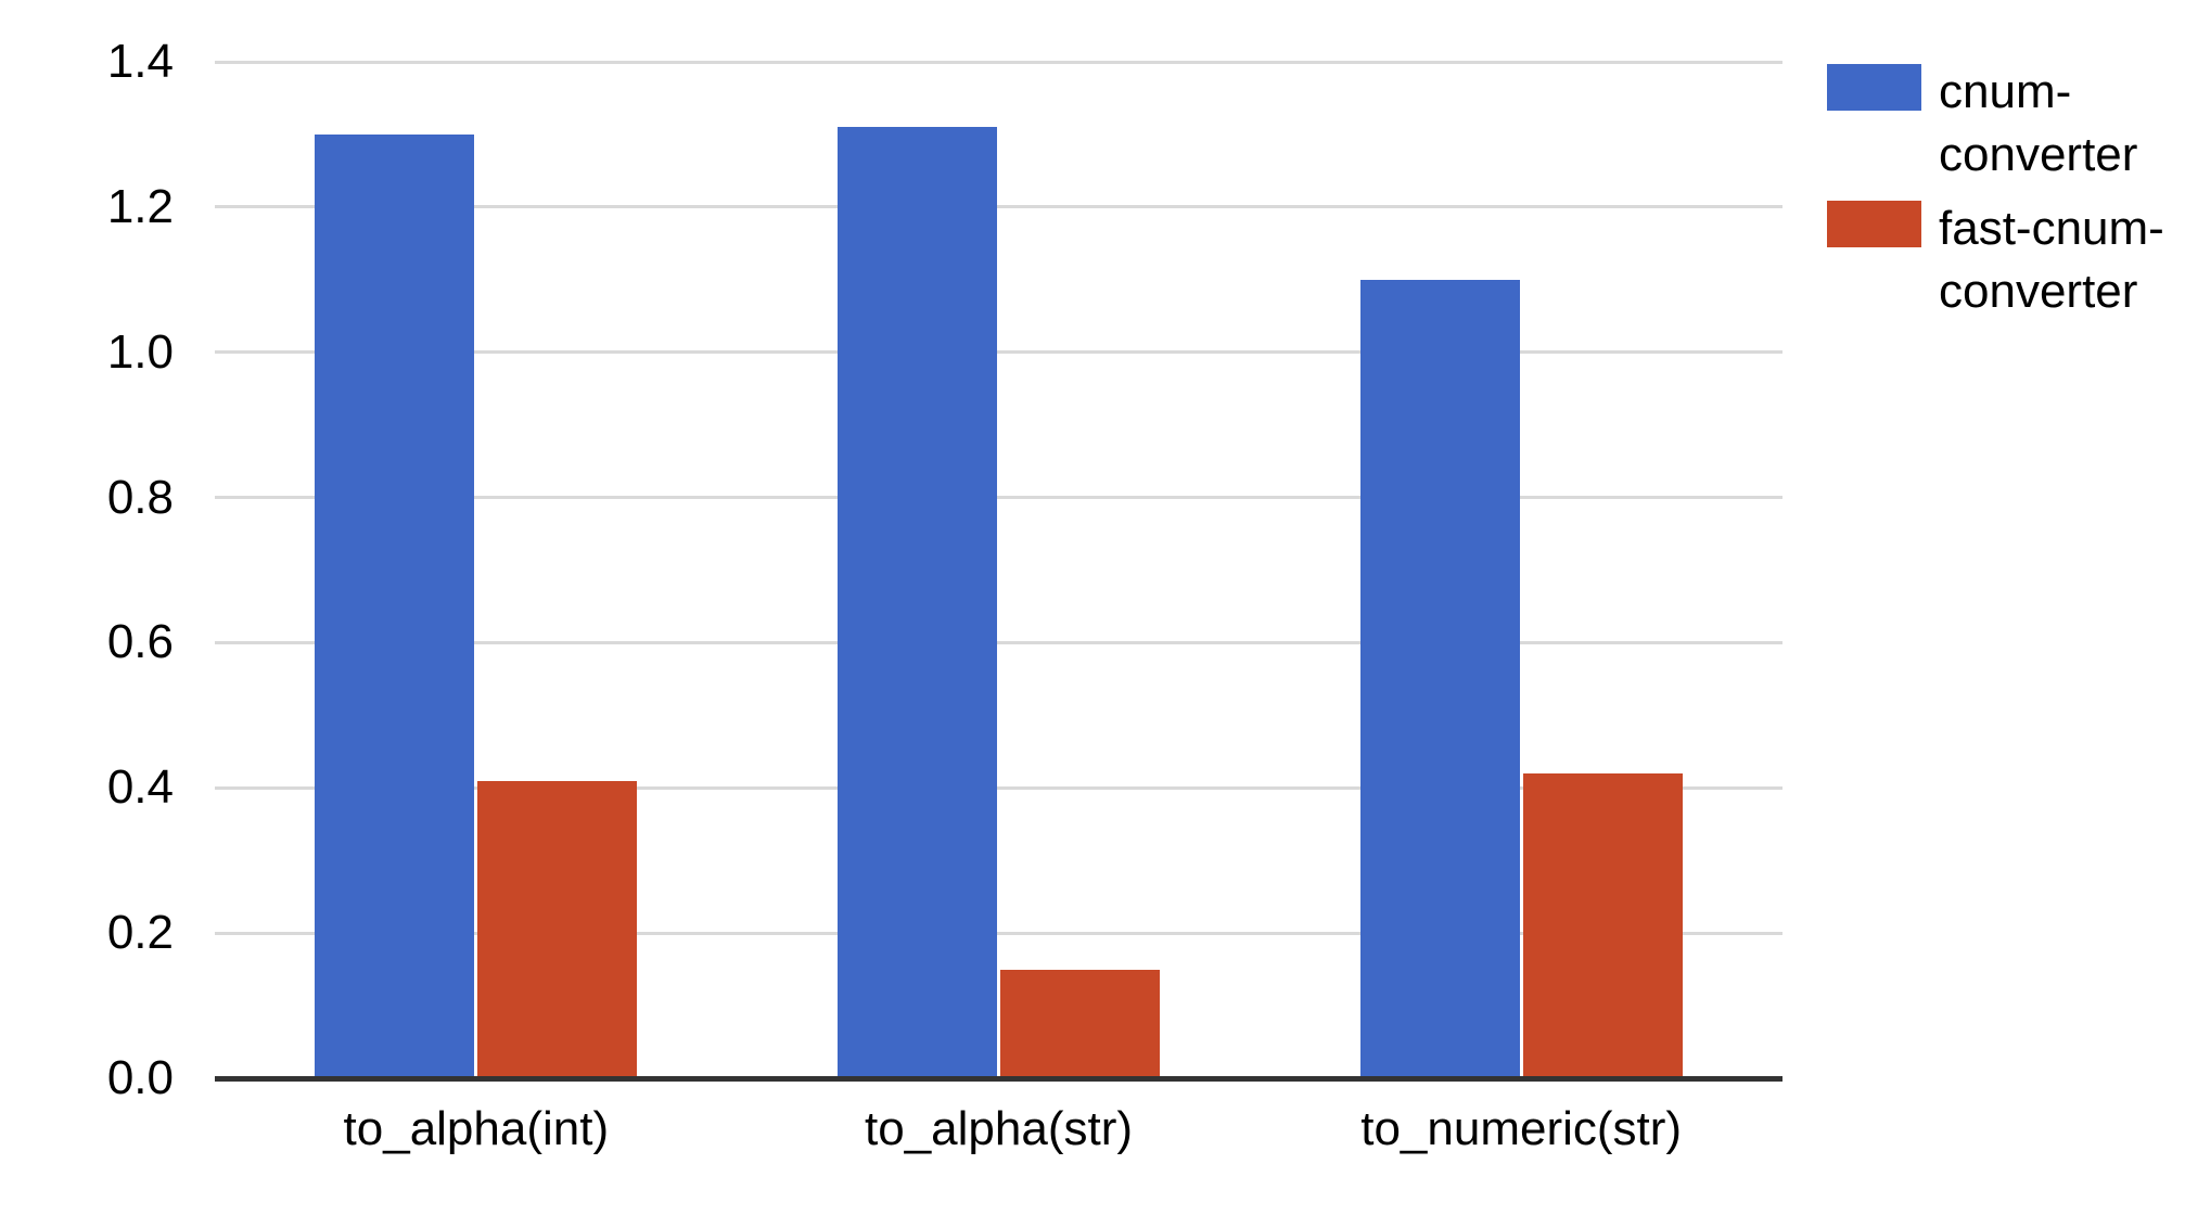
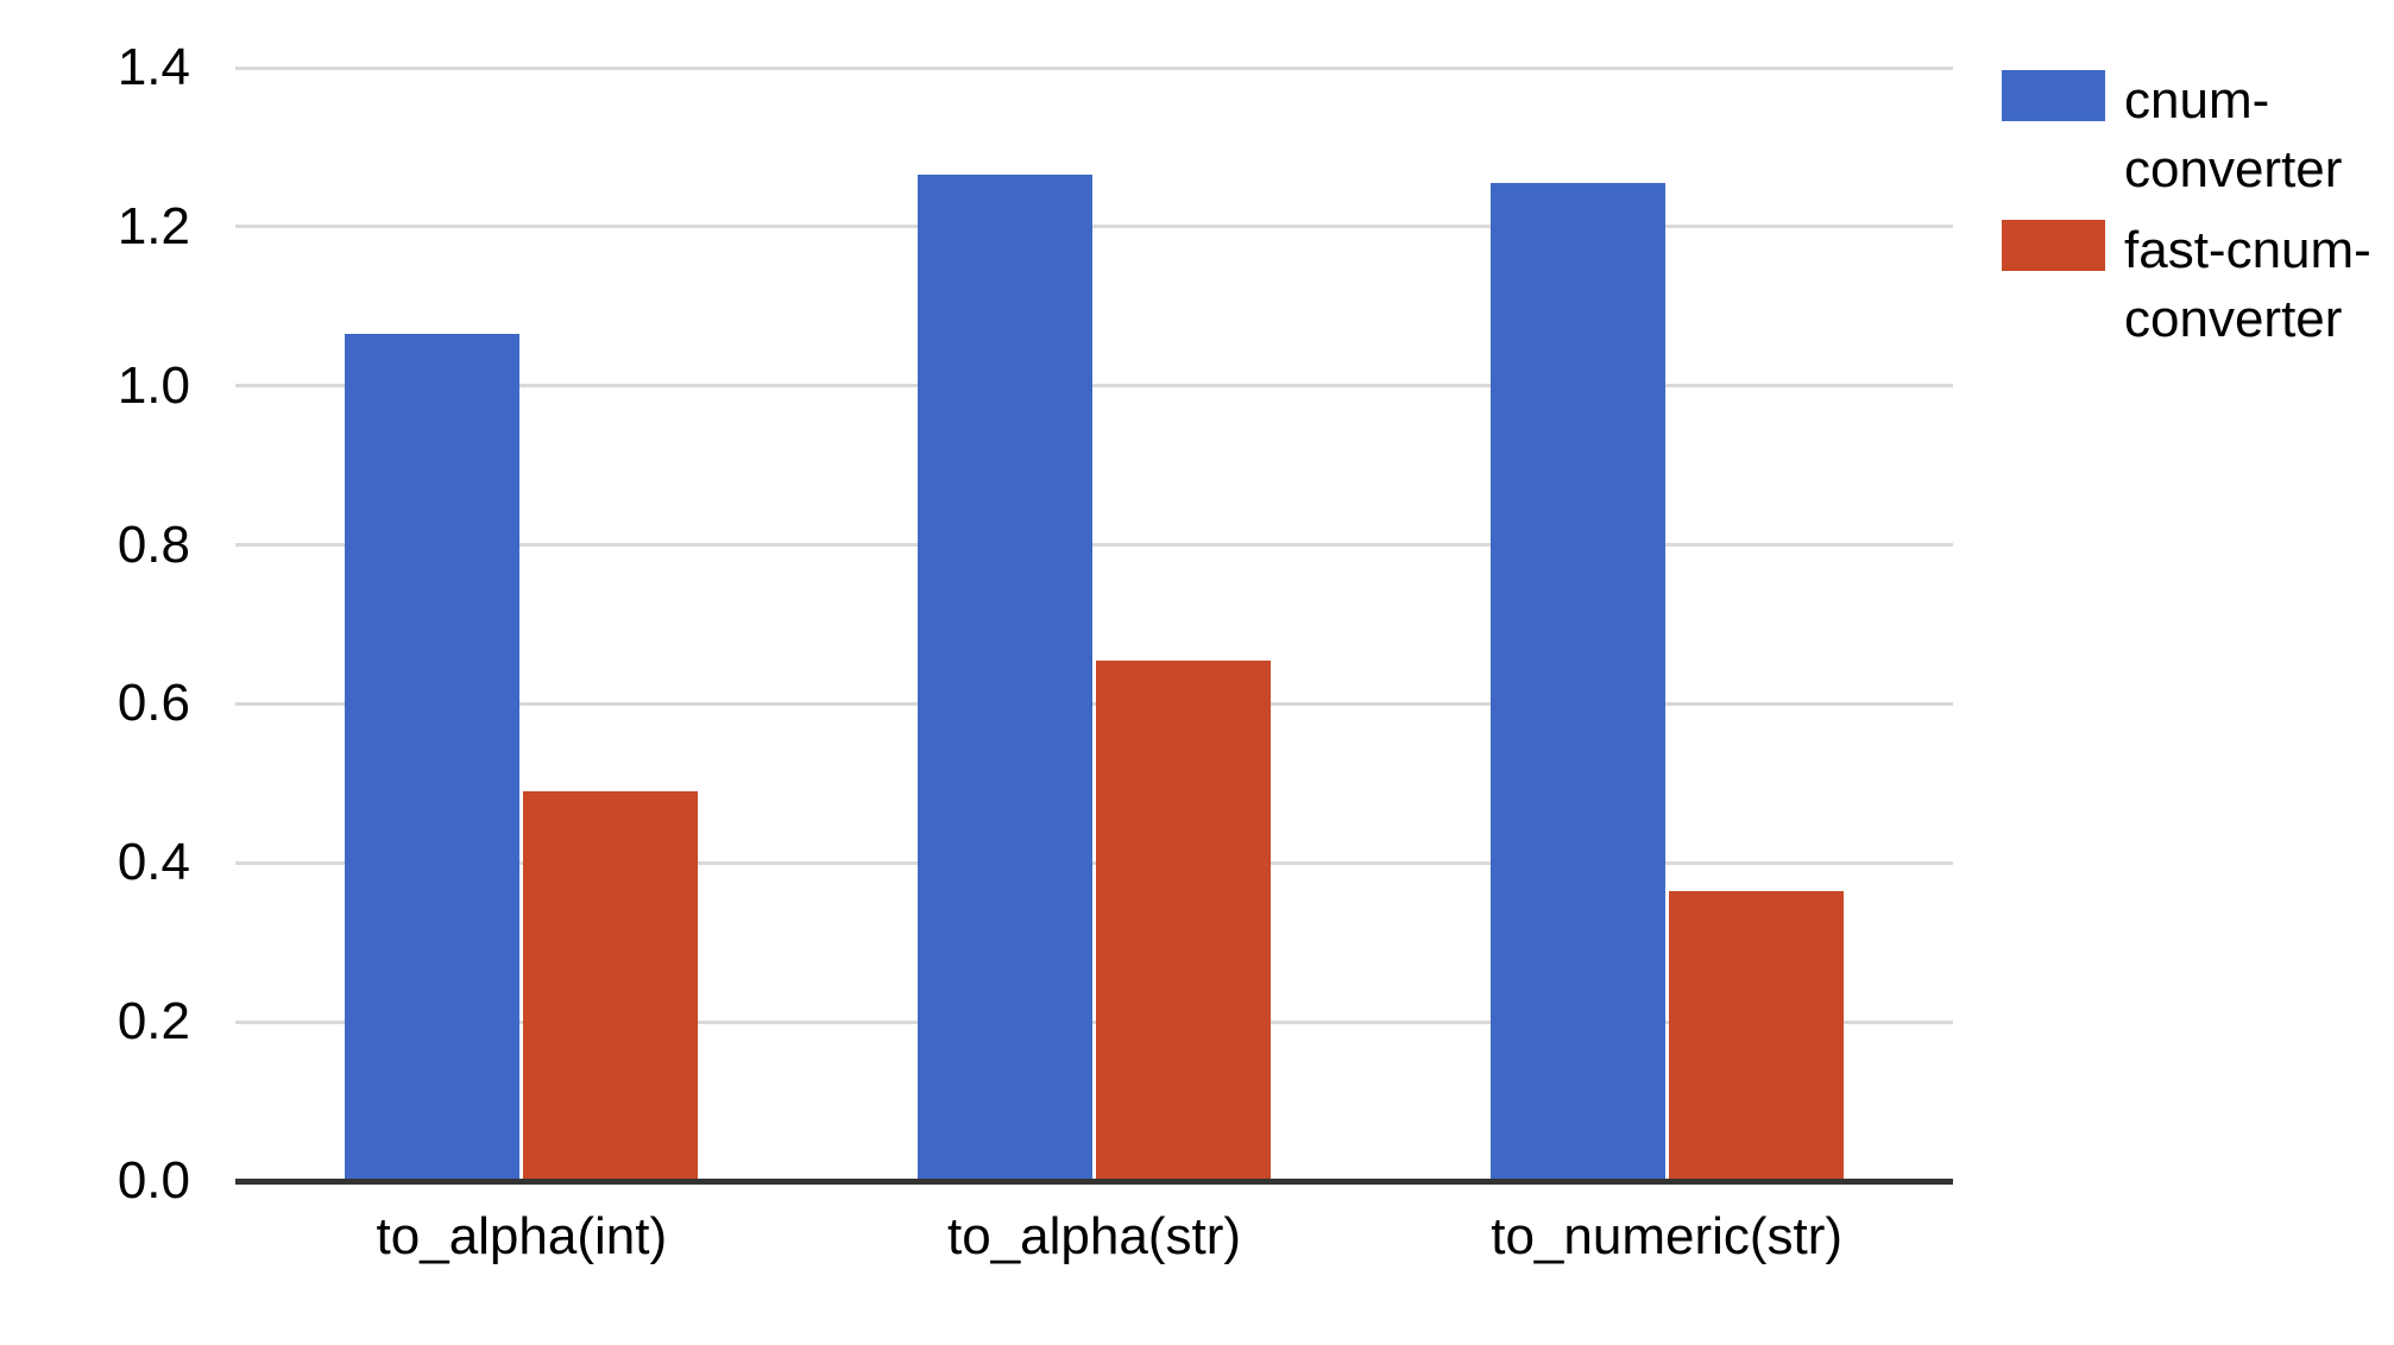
cnum-converter/to_alpha(int): 1.30 -> 1.06
fast-cnum-converter/to_alpha(int): 0.41 -> 0.49
cnum-converter/to_alpha(str): 1.31 -> 1.26
fast-cnum-converter/to_alpha(str): 0.15 -> 0.66
cnum-converter/to_numeric(str): 1.10 -> 1.25
fast-cnum-converter/to_numeric(str): 0.42 -> 0.36
